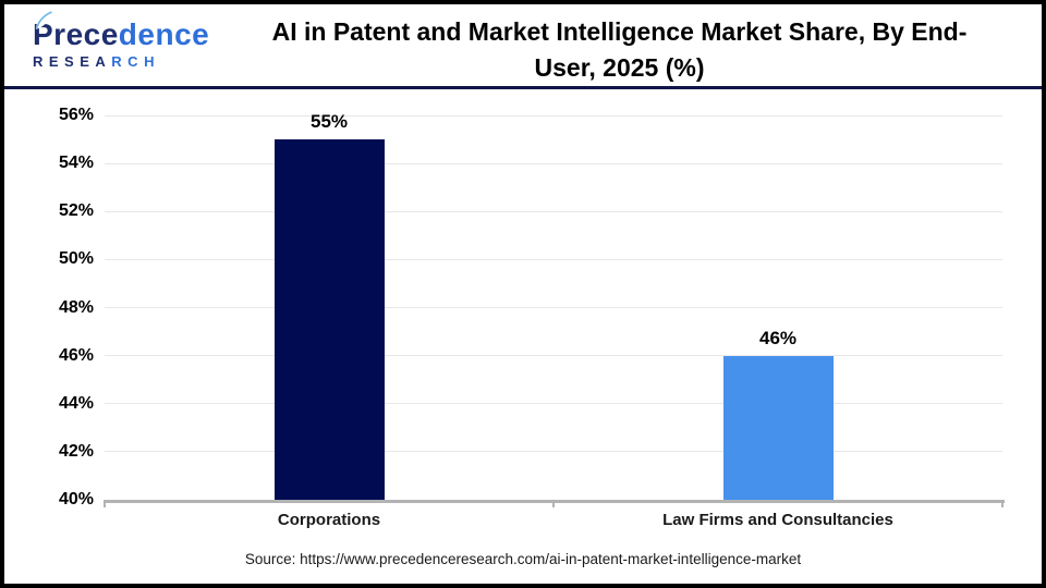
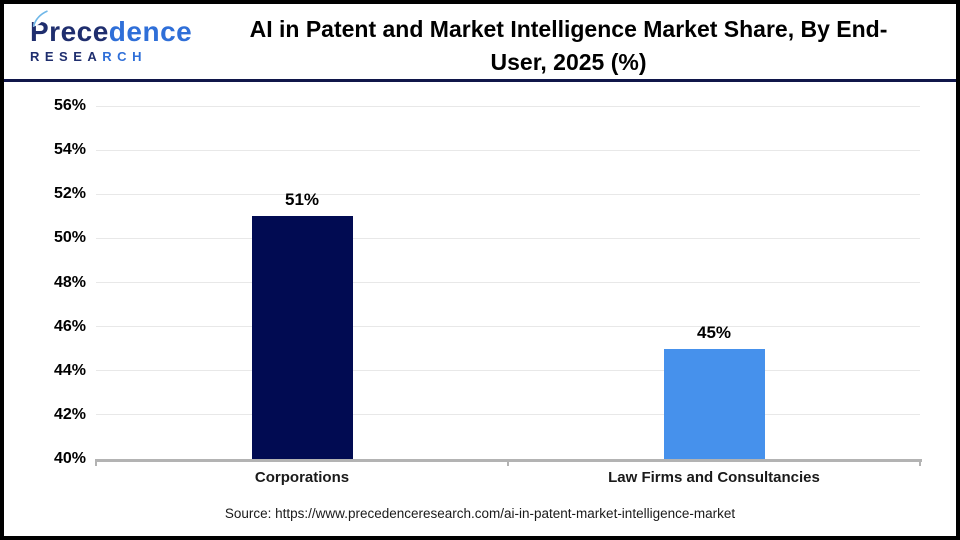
Corporations: 55% -> 51%
Law Firms and Consultancies: 46% -> 45%
